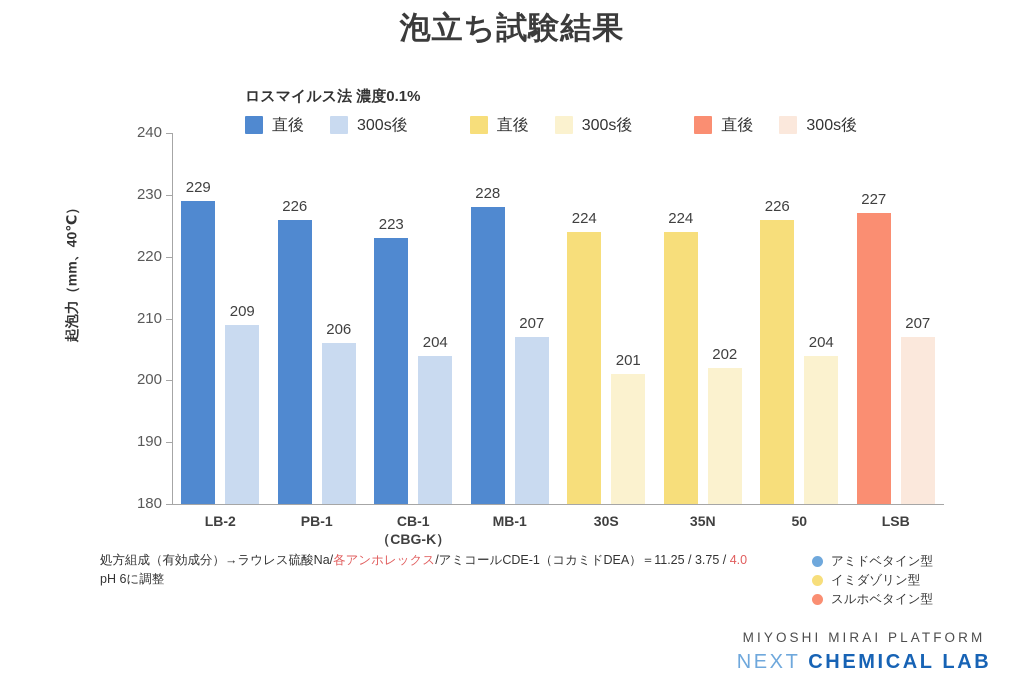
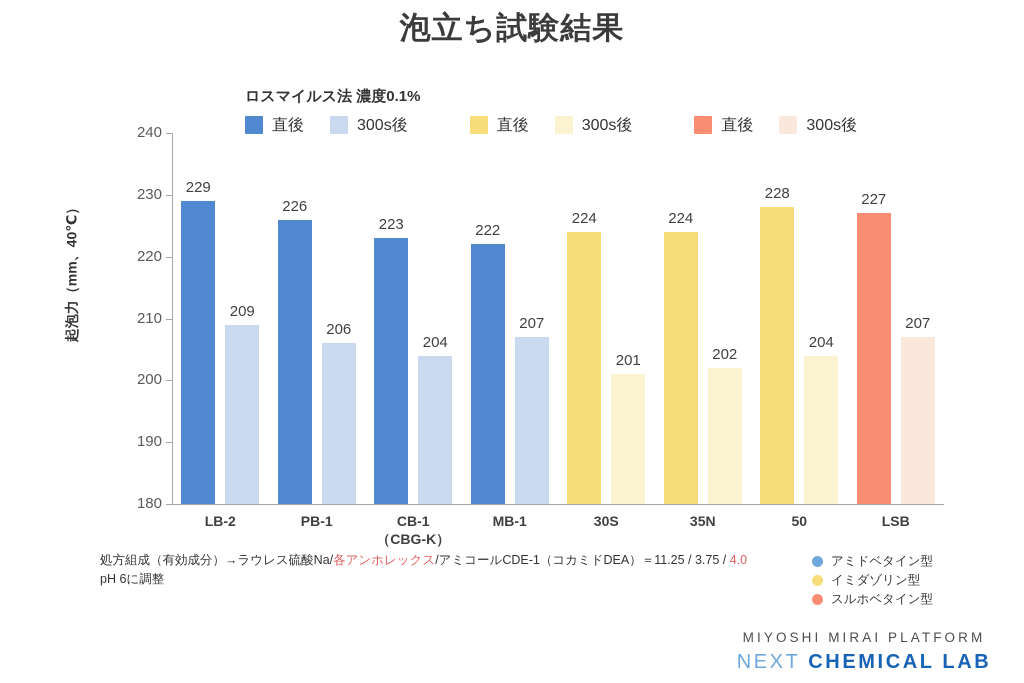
直後/MB-1: 228 -> 222
直後/50: 226 -> 228
